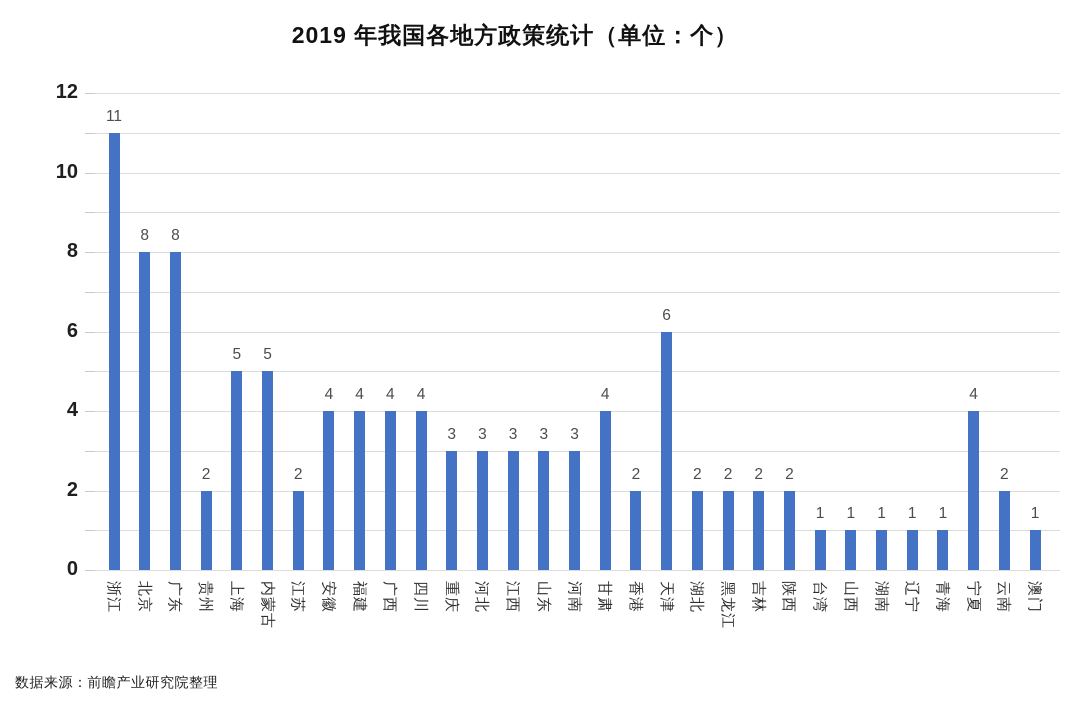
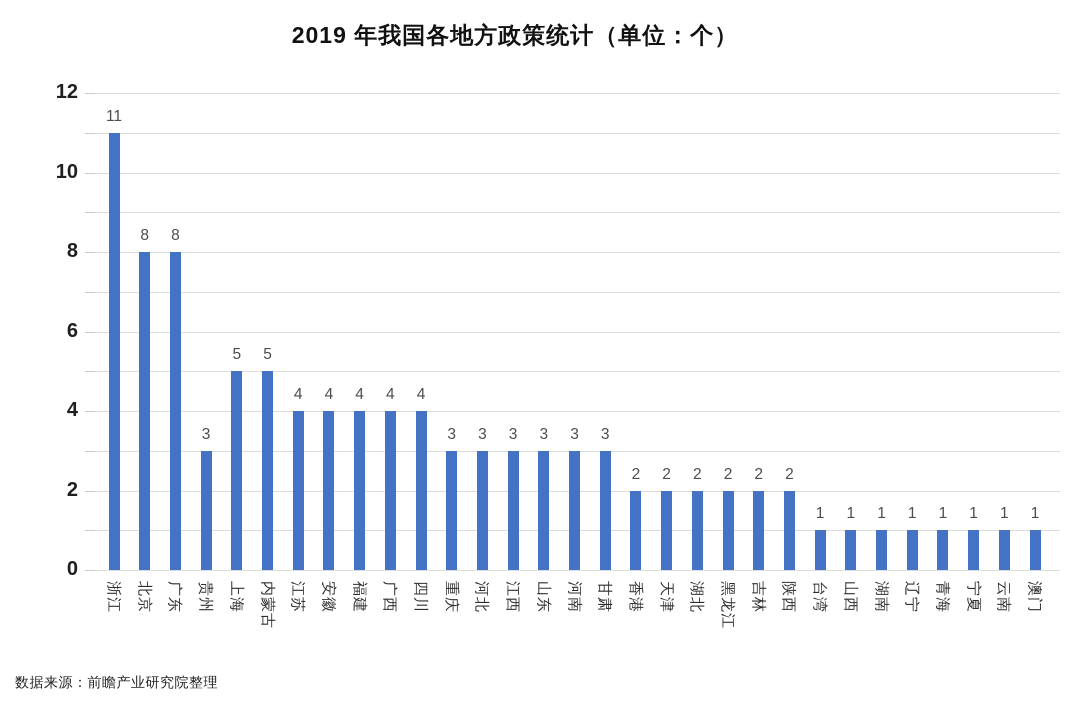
贵州: 2 -> 3
江苏: 2 -> 4
甘肃: 4 -> 3
天津: 6 -> 2
宁夏: 4 -> 1
云南: 2 -> 1
